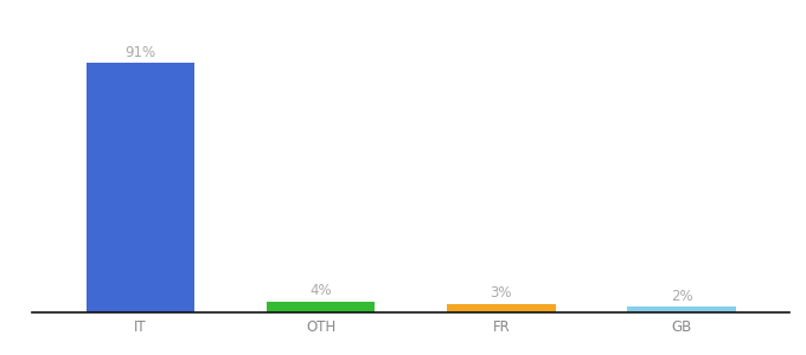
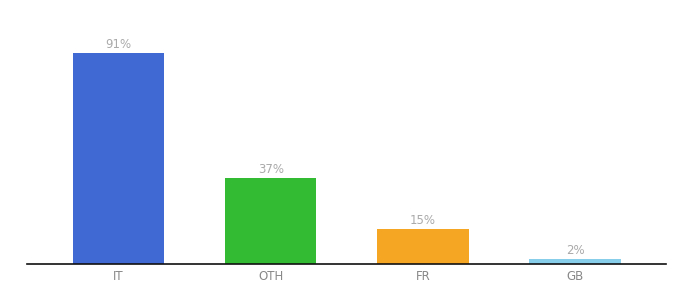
OTH: 4% -> 37%
FR: 3% -> 15%
